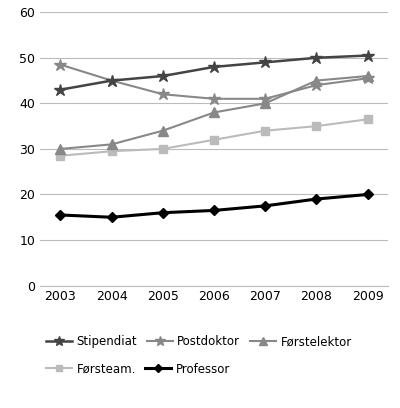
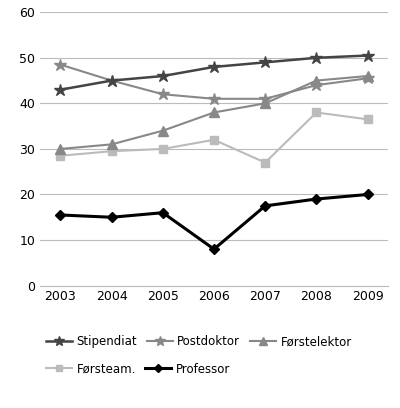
Professor/2006: 16.5 -> 8.0
Førsteam./2007: 34.0 -> 27.0
Førsteam./2008: 35.0 -> 38.0
